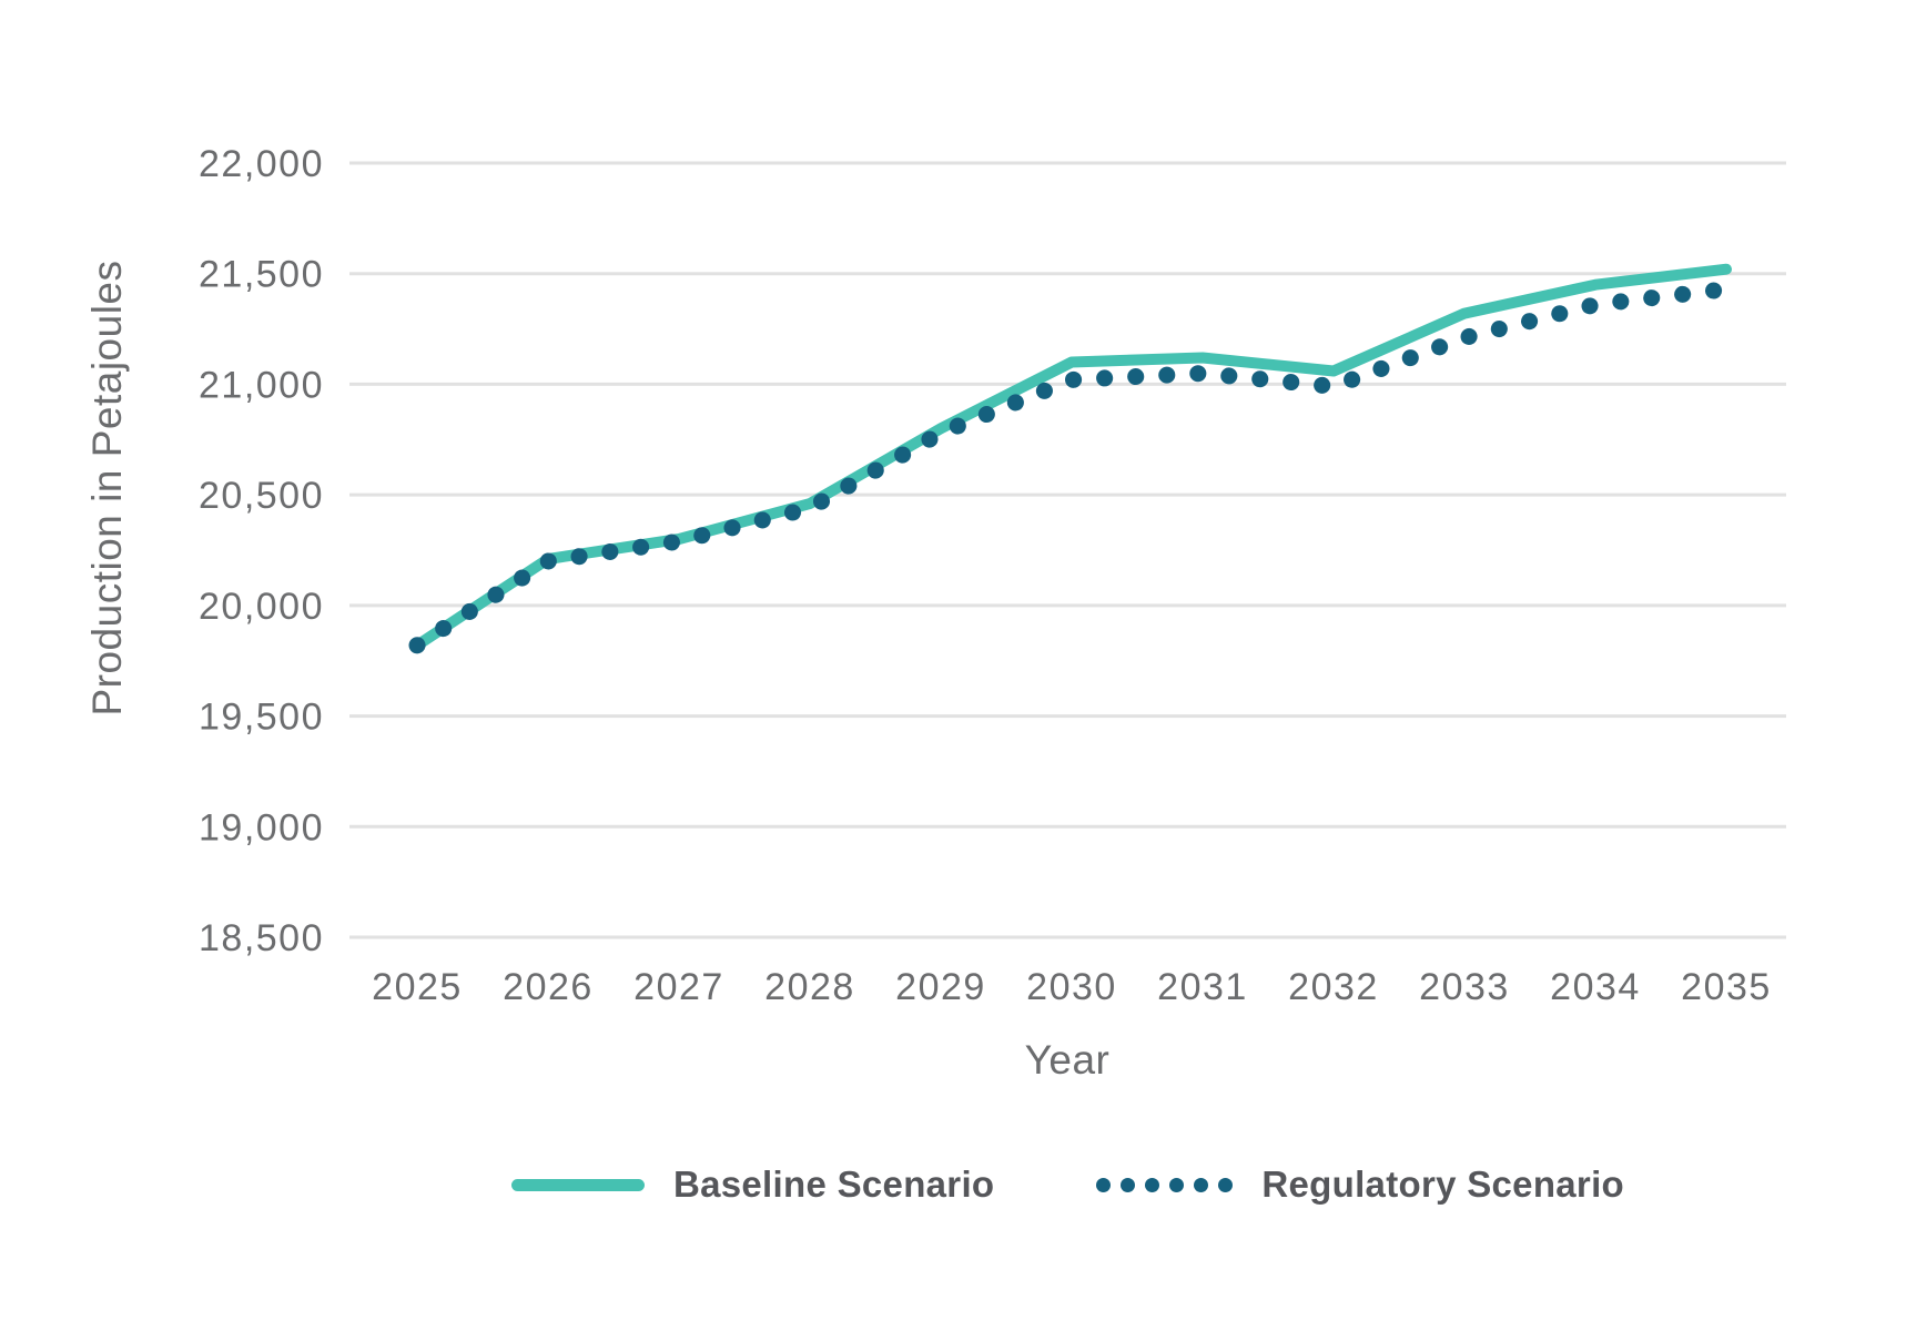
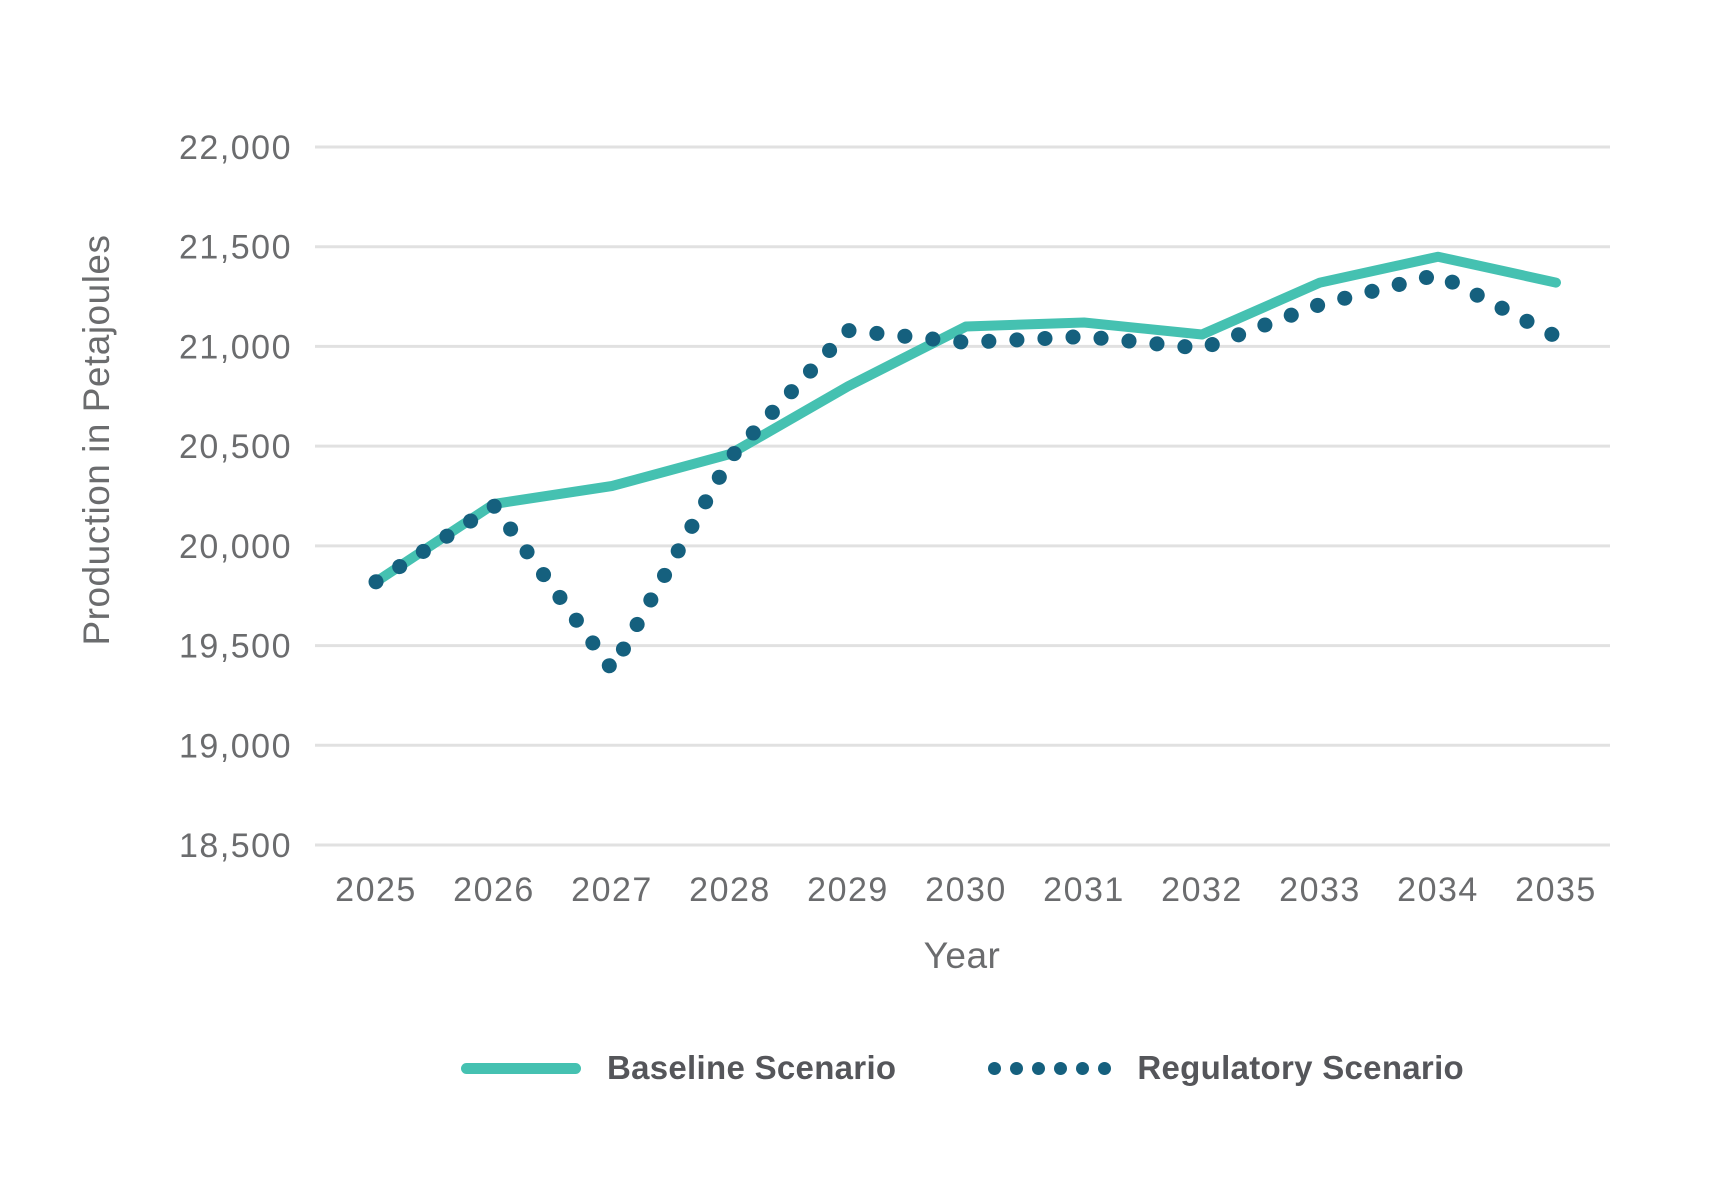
Regulatory Scenario/2027: 20290 -> 19380
Regulatory Scenario/2029: 20780 -> 21080
Baseline Scenario/2035: 21520 -> 21320
Regulatory Scenario/2035: 21430 -> 21050
